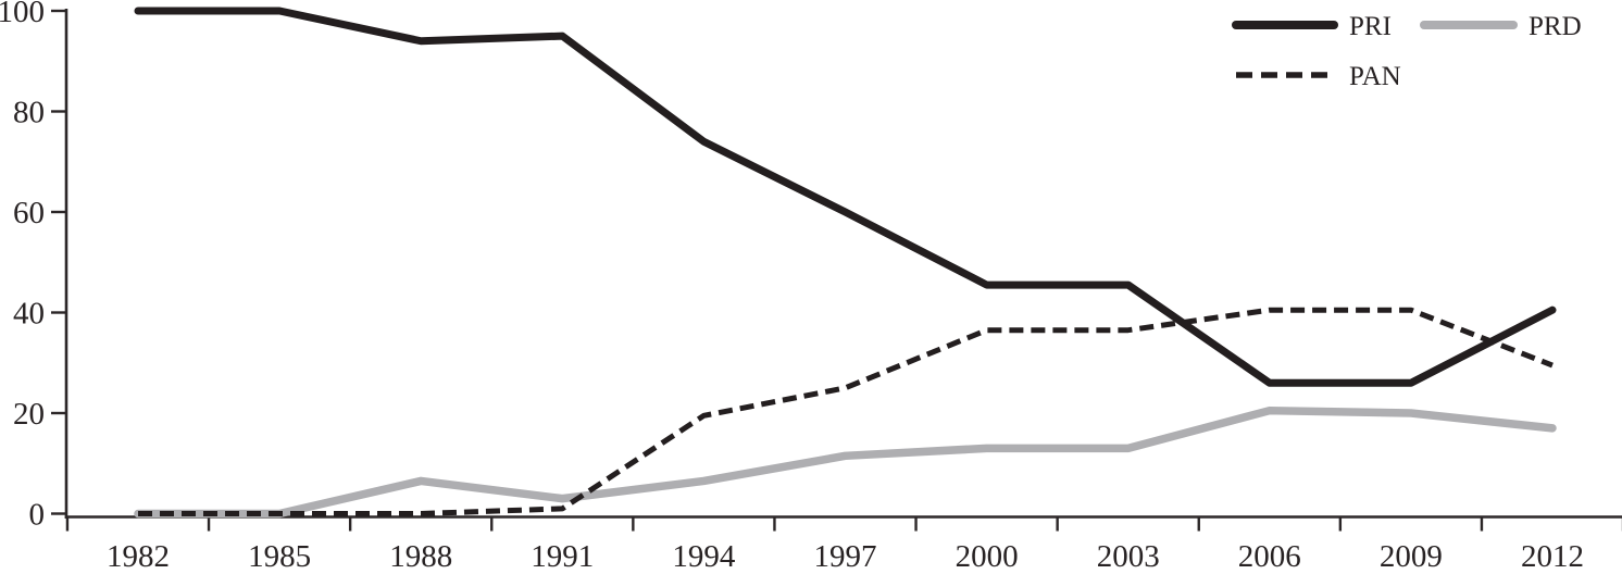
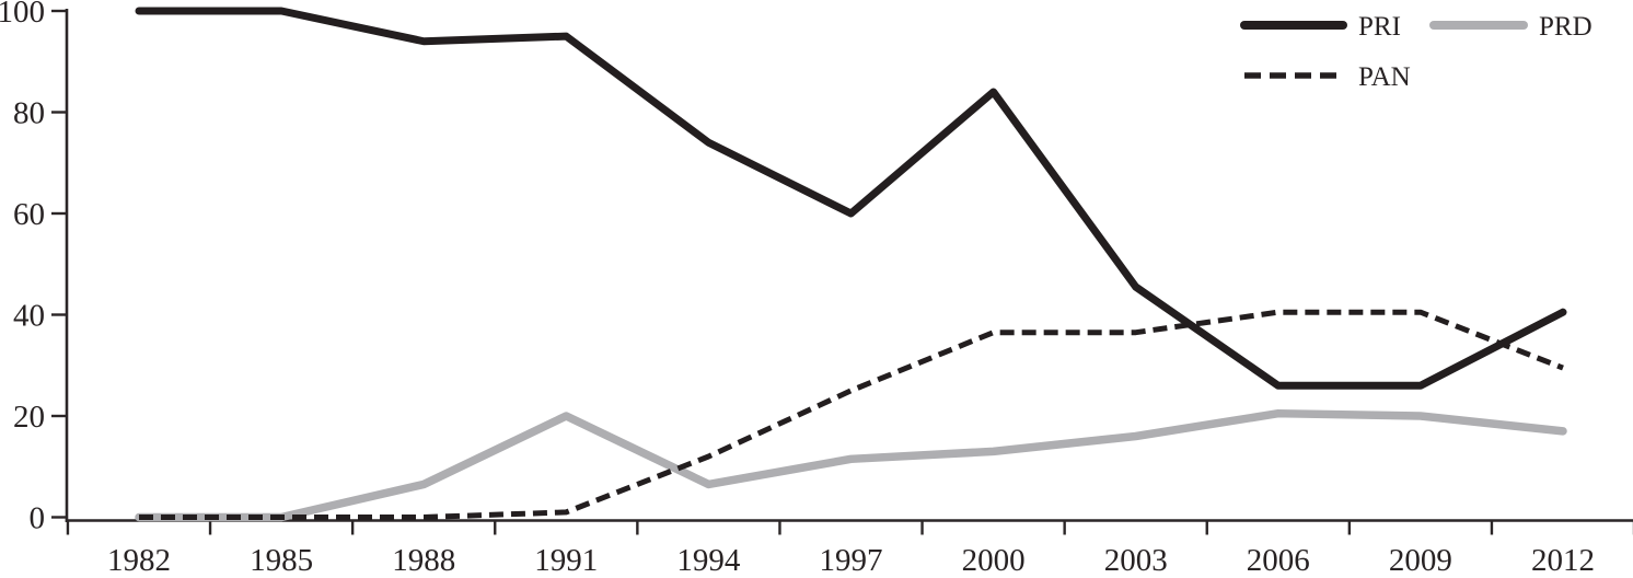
PRD/1991: 3 -> 20
PAN/1994: 20 -> 12
PRI/2000: 46 -> 84
PRD/2003: 13 -> 16
